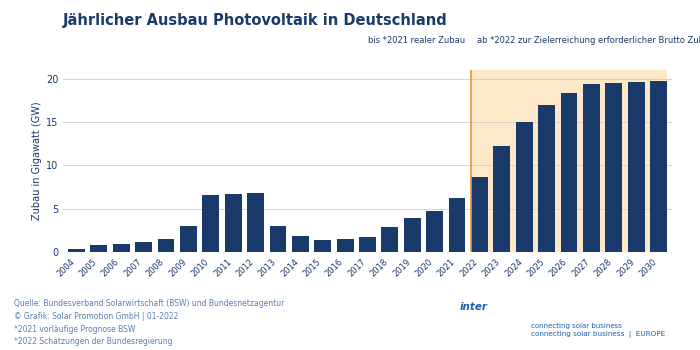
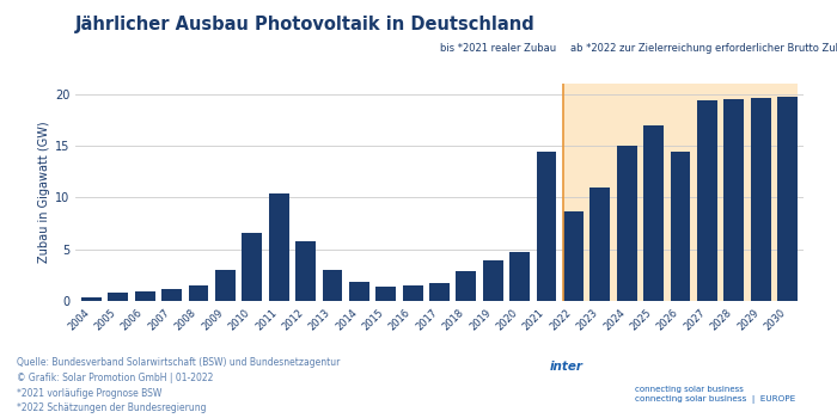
2011: 6.7 -> 10.4
2012: 6.8 -> 5.8
2021: 6.2 -> 14.4
2023: 12.2 -> 11.0
2026: 18.3 -> 14.4
